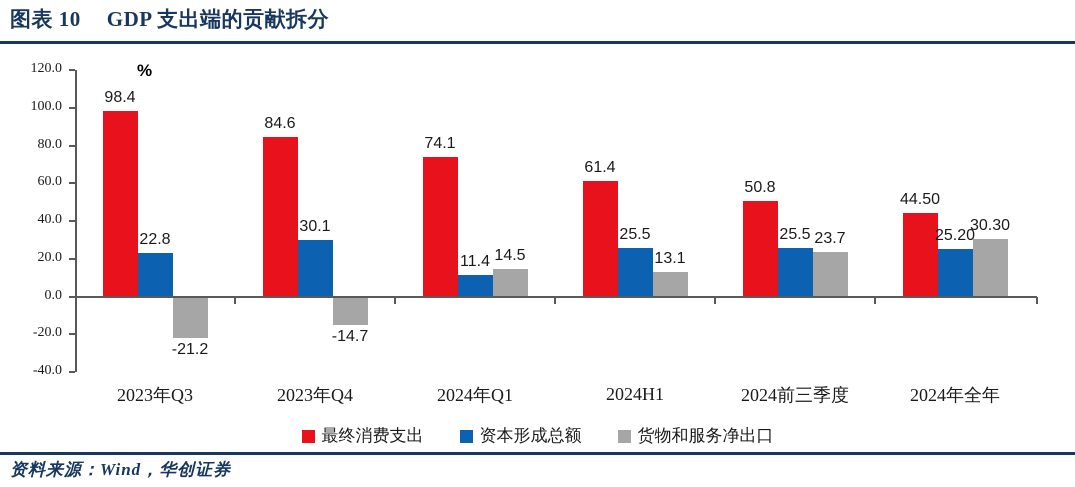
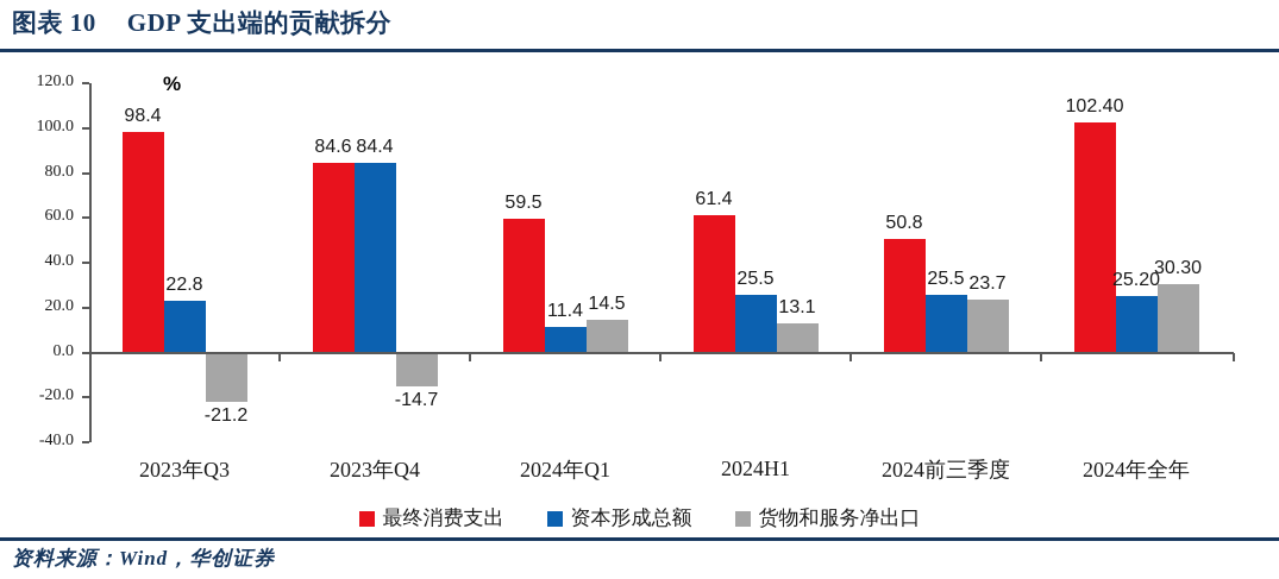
资本形成总额/2023年Q4: 30.1 -> 84.4
最终消费支出/2024年Q1: 74.1 -> 59.5
最终消费支出/2024年全年: 44.50 -> 102.40
